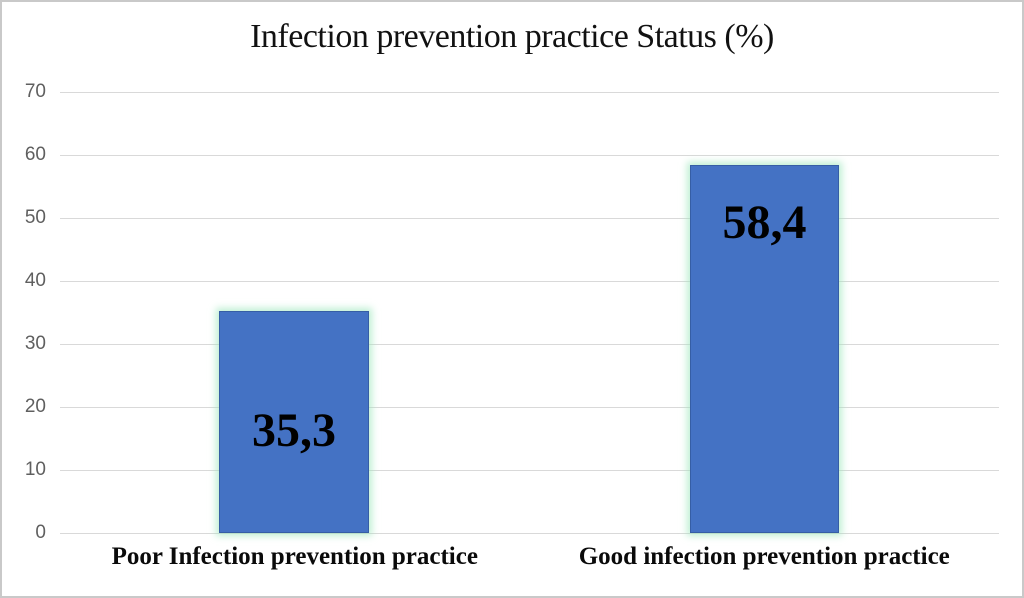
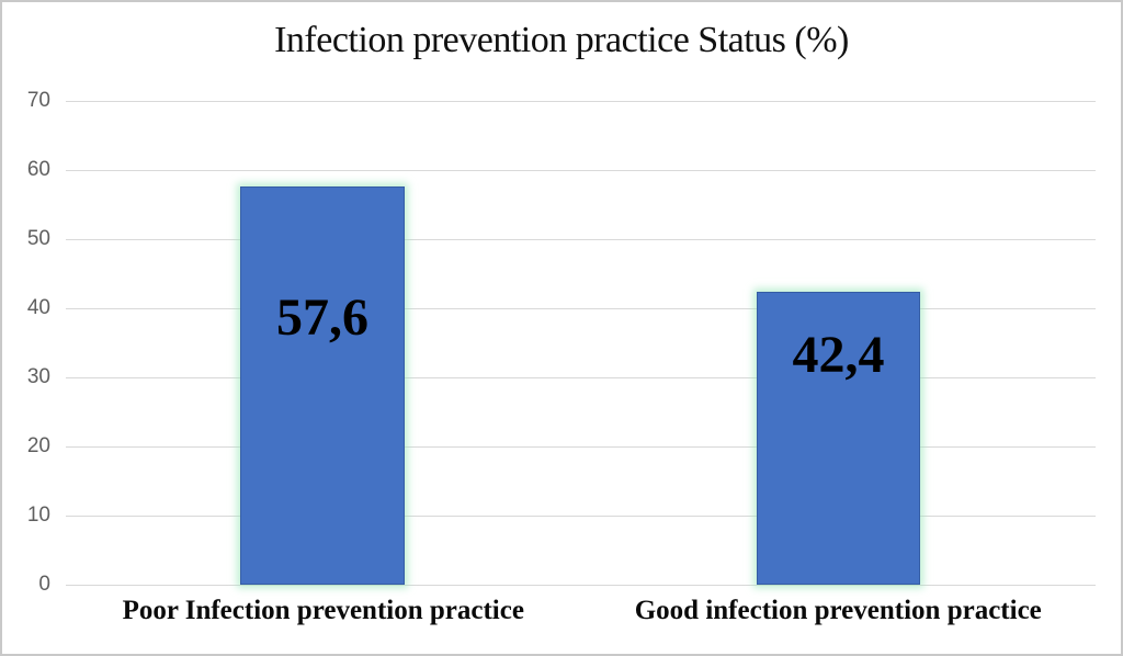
Poor Infection prevention practice: 35,3 -> 57,6
Good infection prevention practice: 58,4 -> 42,4
